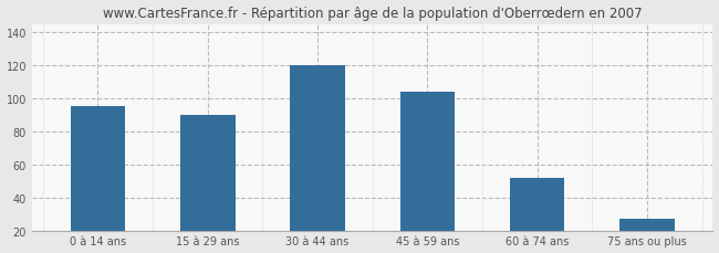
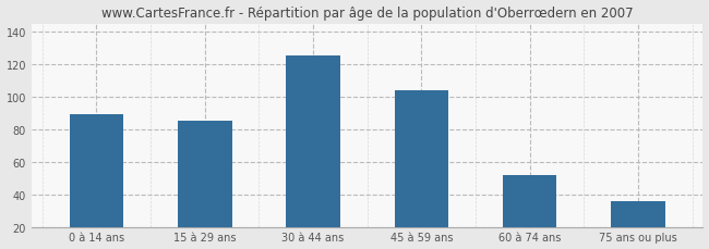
0 à 14 ans: 95 -> 89
15 à 29 ans: 90 -> 85
30 à 44 ans: 120 -> 125
75 ans ou plus: 27 -> 36
